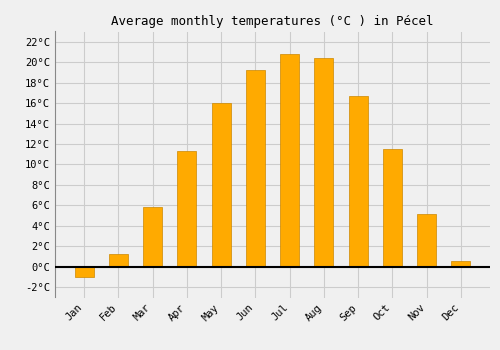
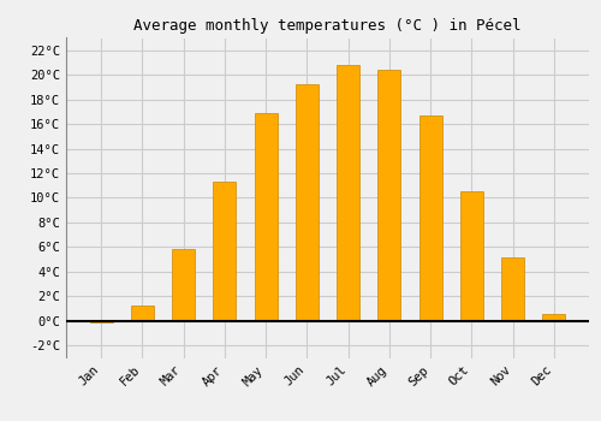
Jan: -1.0°C -> -0.1°C
May: 16.0°C -> 16.9°C
Oct: 11.5°C -> 10.5°C
